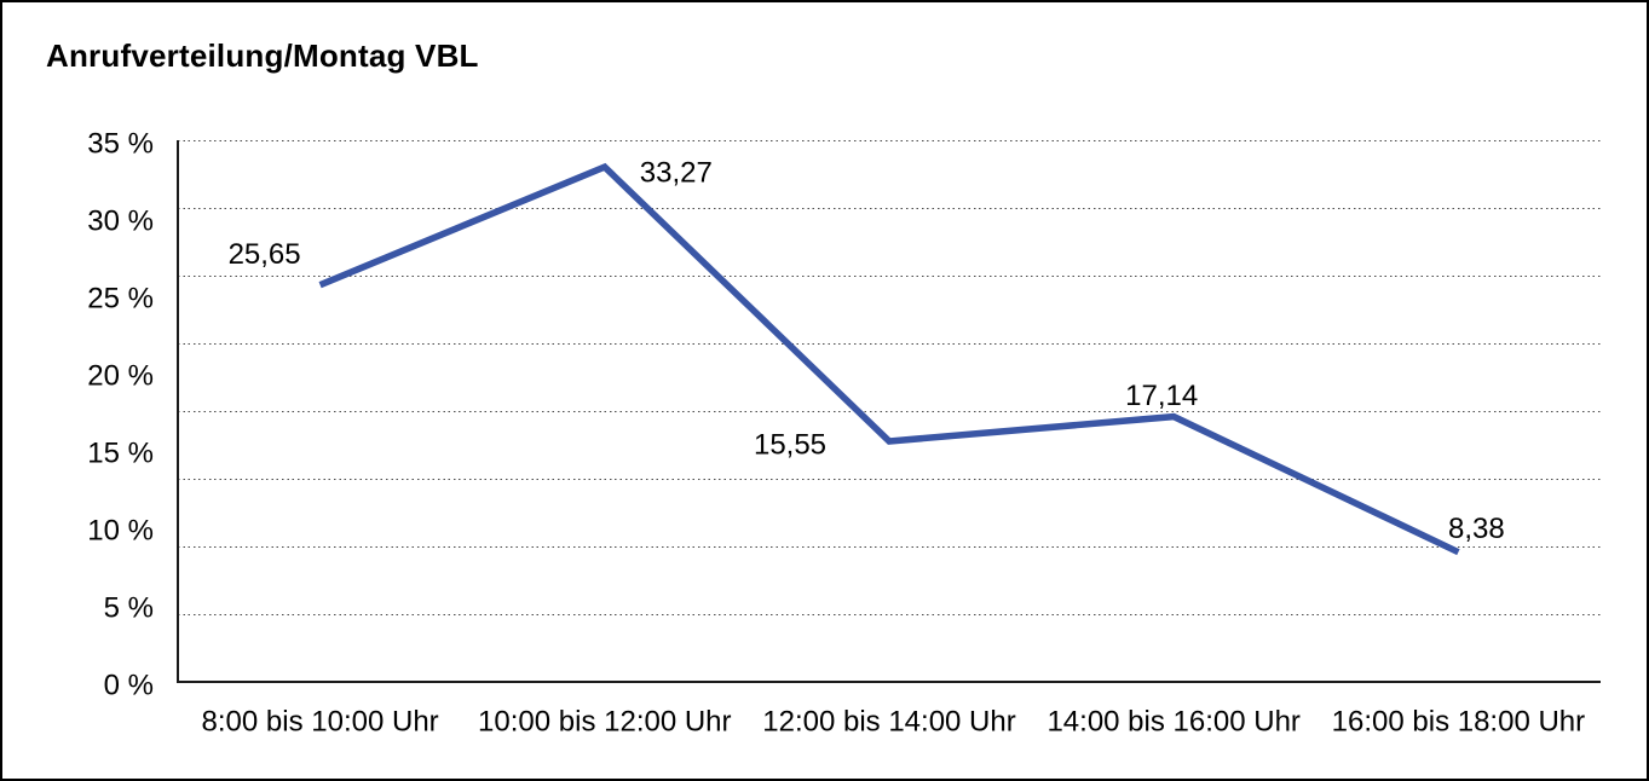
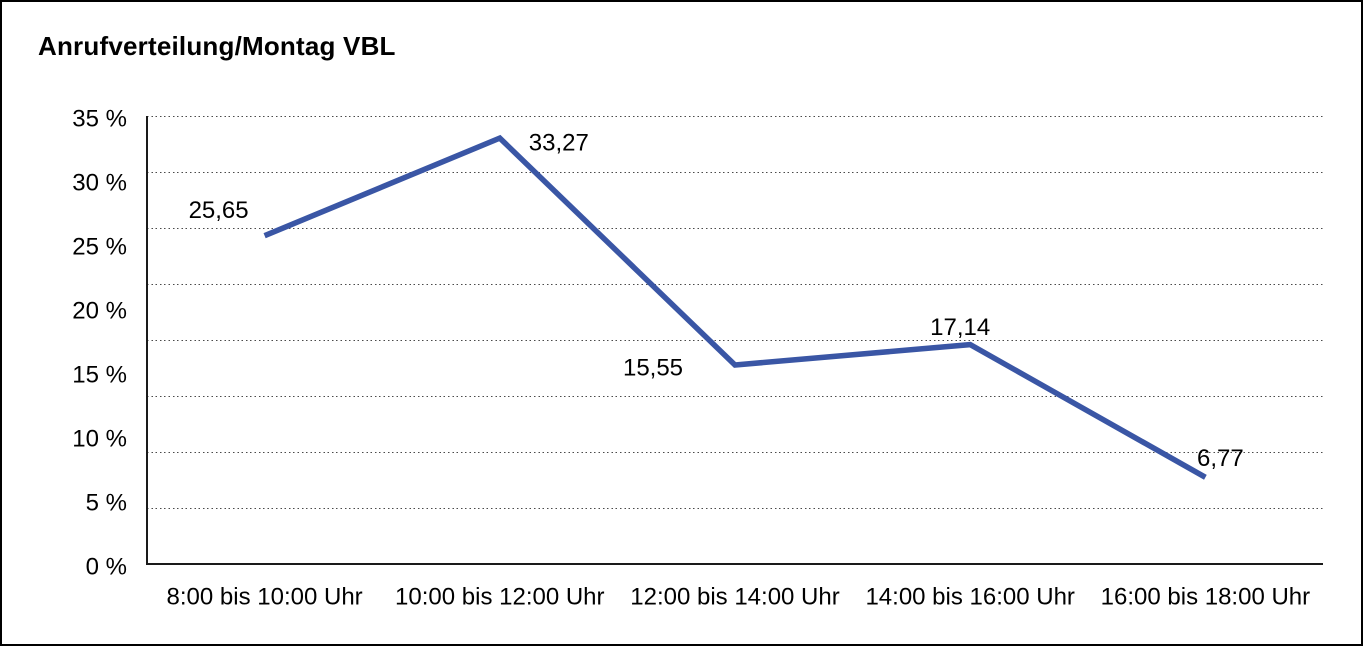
16:00 bis 18:00 Uhr: 8,38 -> 6,77
